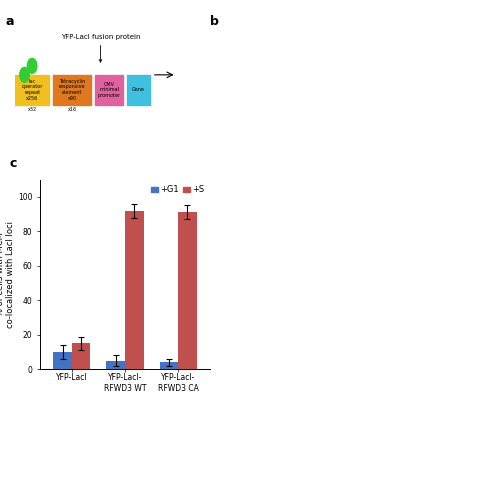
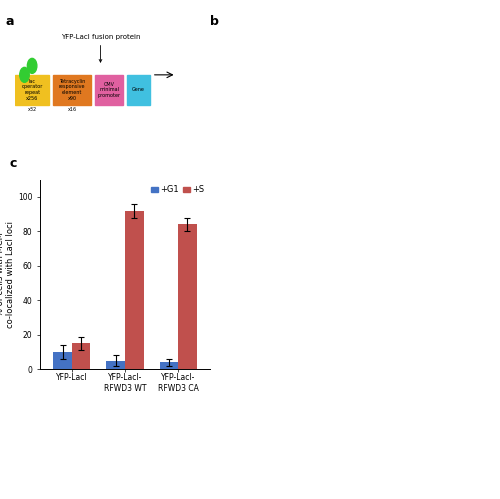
+S/YFP-LacI- RFWD3 CA: 91 -> 84
